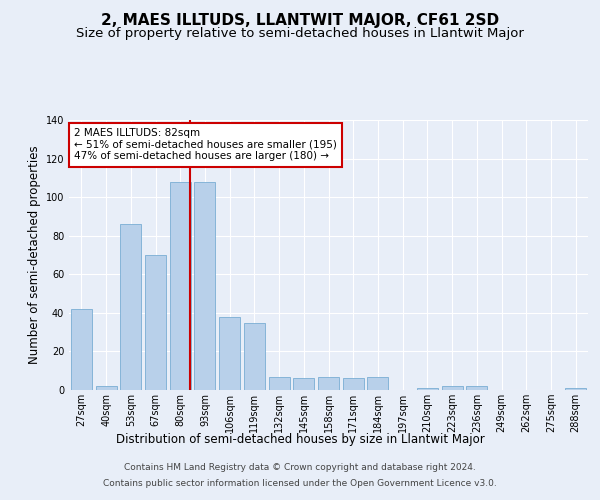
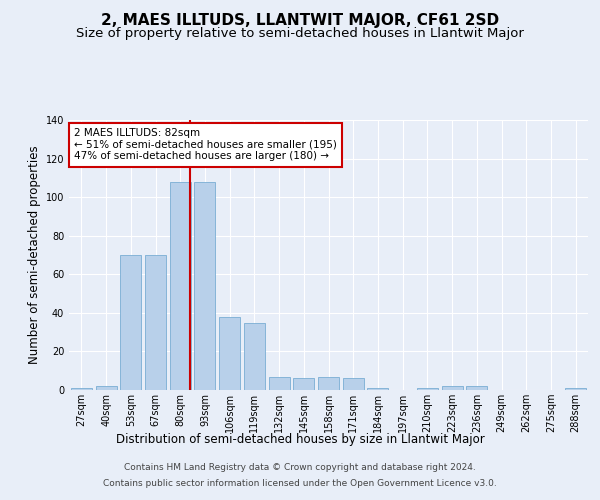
27sqm: 42 -> 1
53sqm: 86 -> 70
184sqm: 7 -> 1
